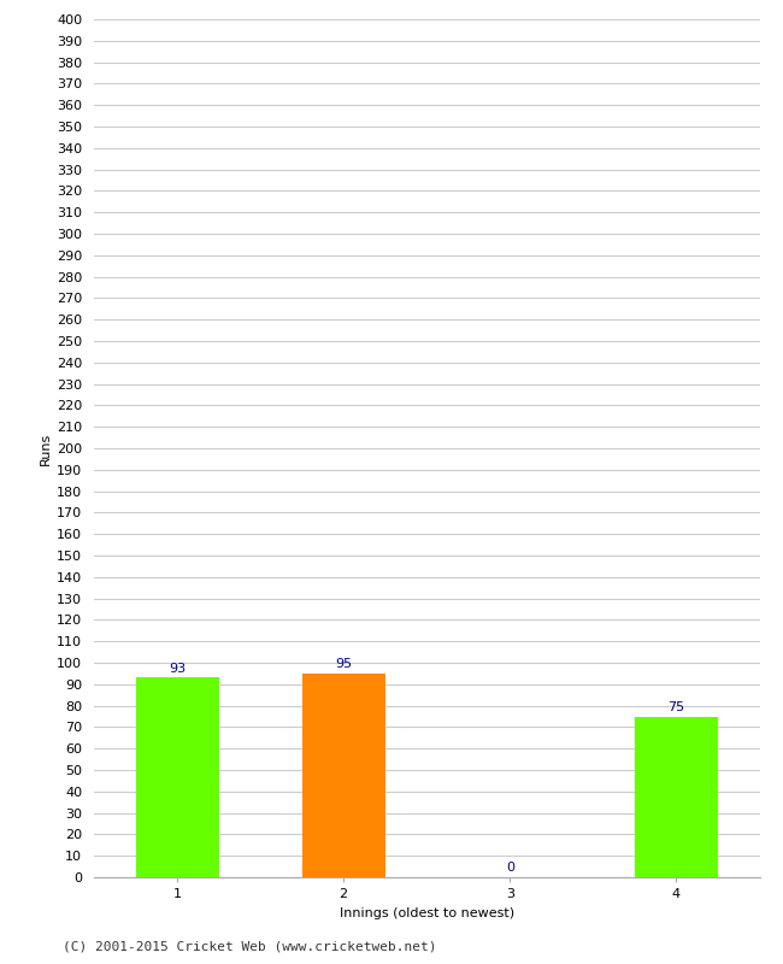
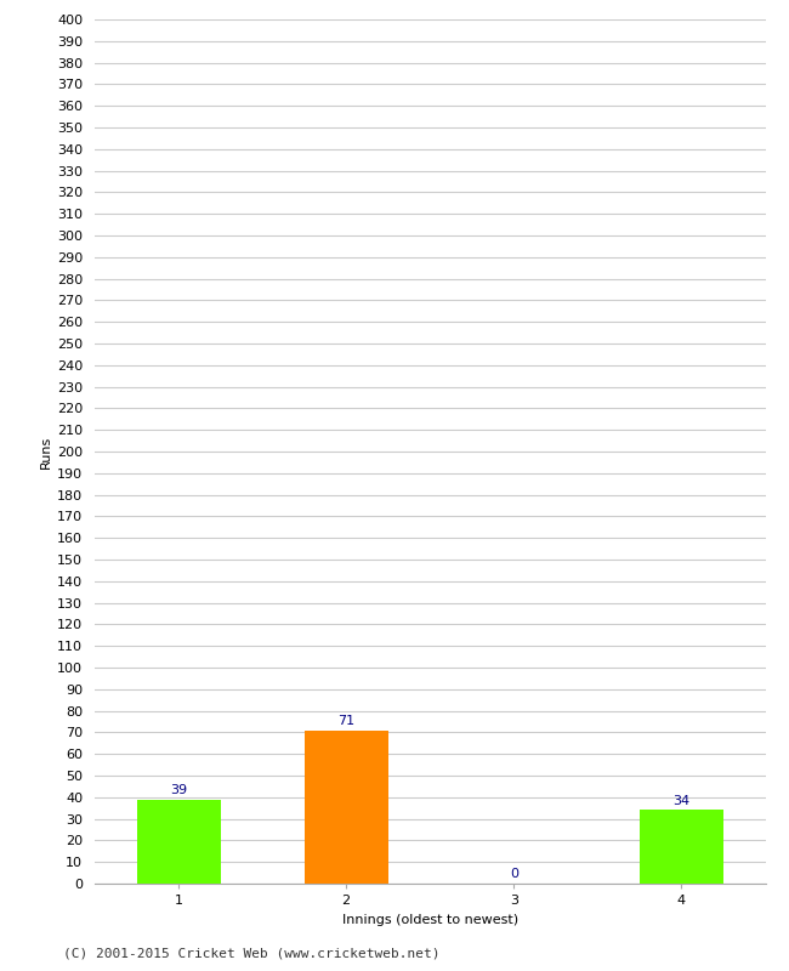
1: 93 -> 39
2: 95 -> 71
4: 75 -> 34
